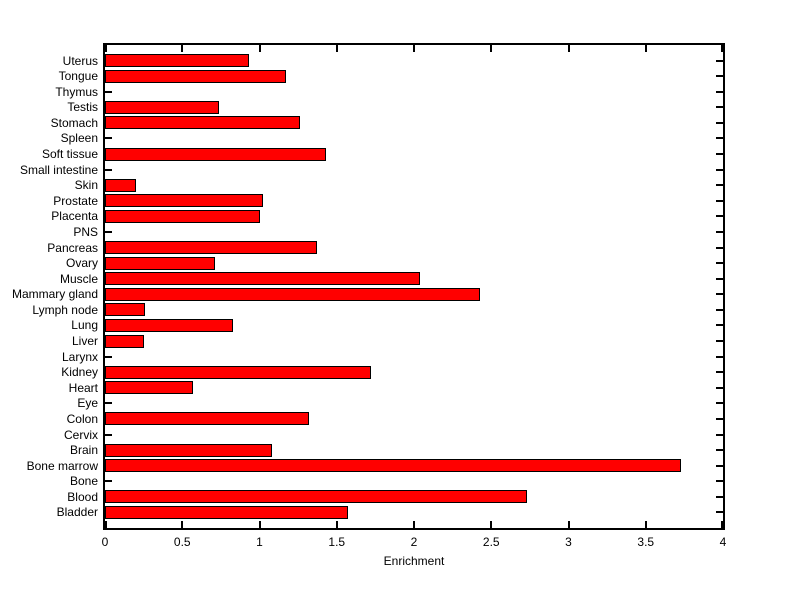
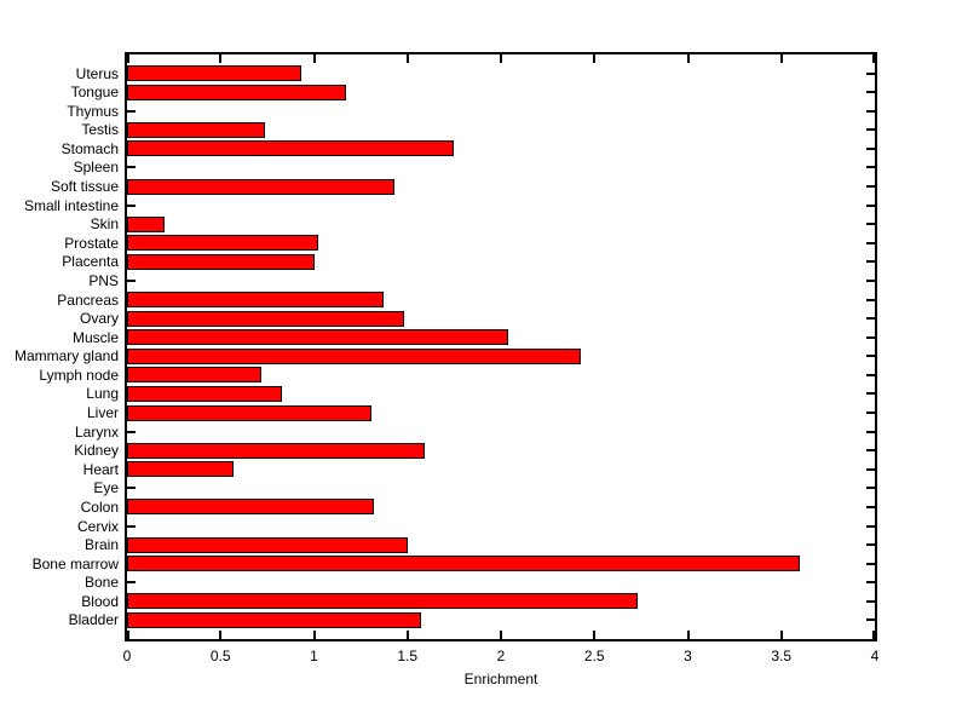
Stomach: 1.26 -> 1.75
Ovary: 0.71 -> 1.48
Lymph node: 0.26 -> 0.72
Liver: 0.25 -> 1.31
Kidney: 1.72 -> 1.59
Brain: 1.08 -> 1.50
Bone marrow: 3.73 -> 3.60
